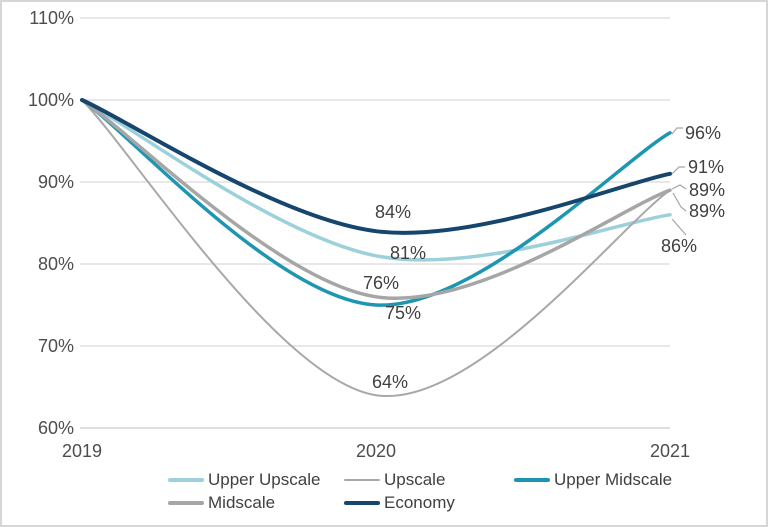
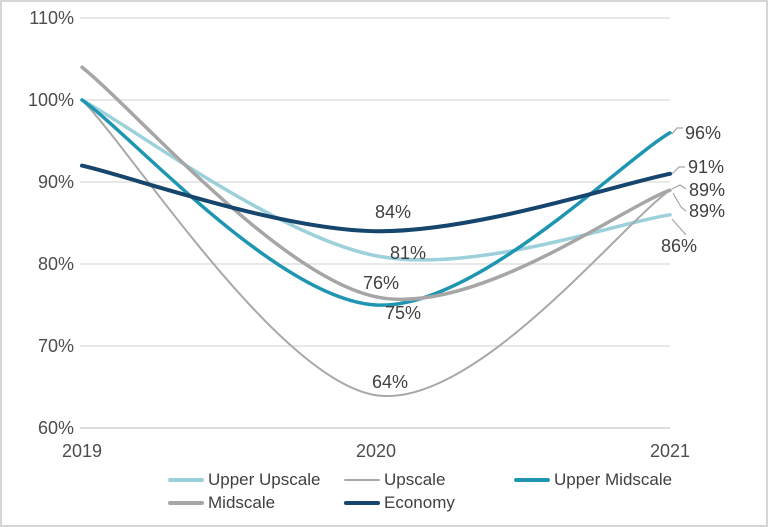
Midscale/2019: 100% -> 104%
Economy/2019: 100% -> 92%
